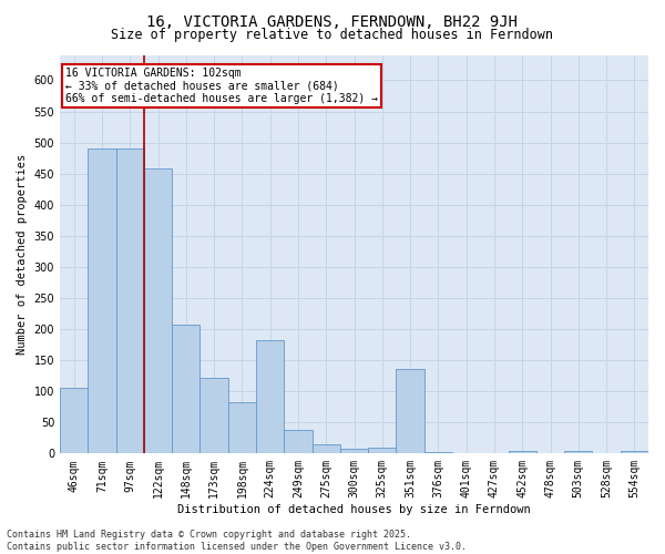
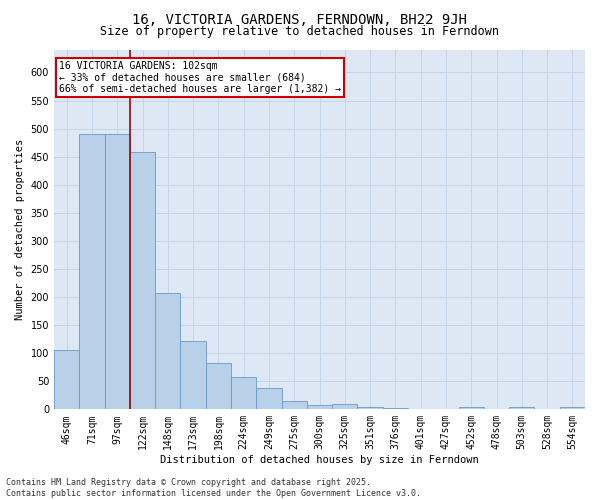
224sqm: 182 -> 57
351sqm: 136 -> 5
